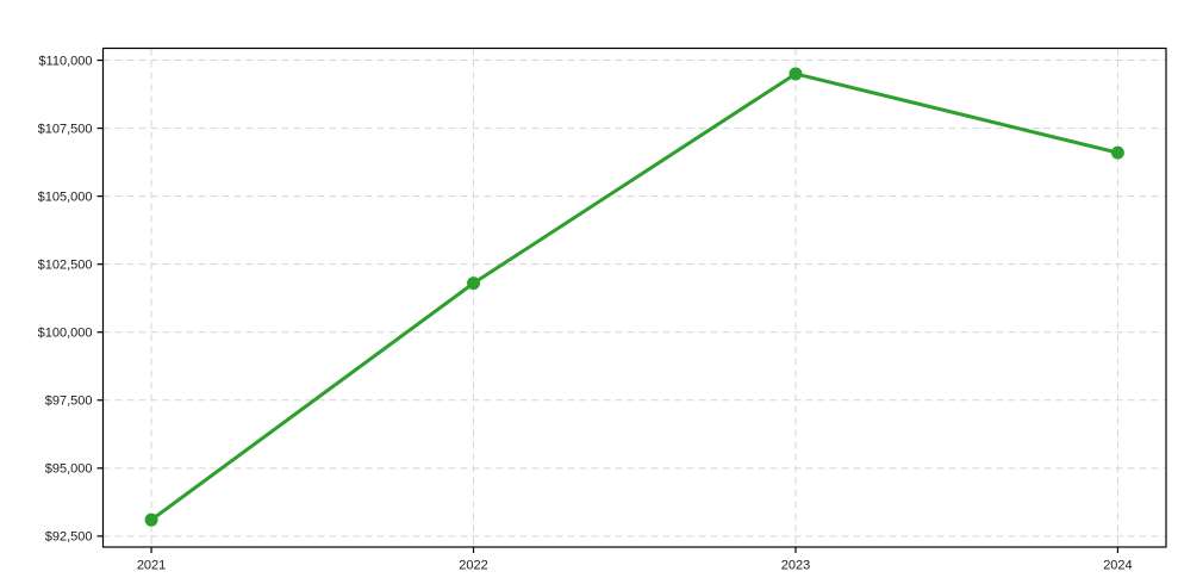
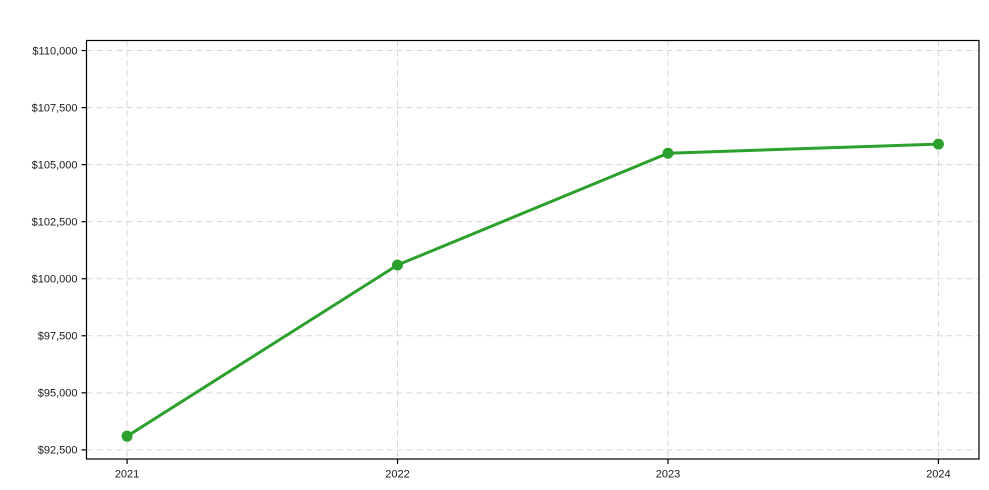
2022: $101800 -> $100600
2023: $109500 -> $105500
2024: $106600 -> $105900
